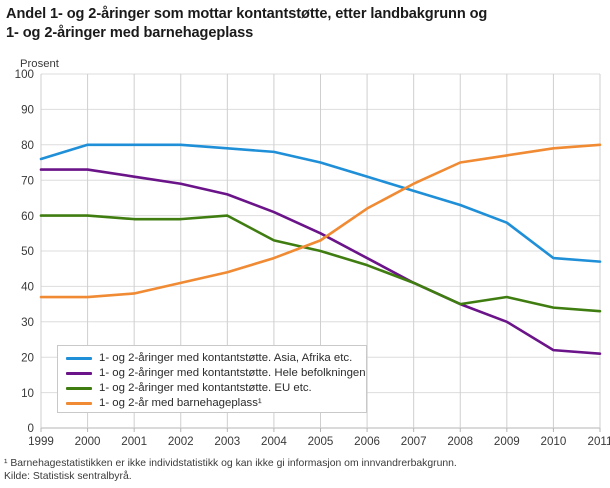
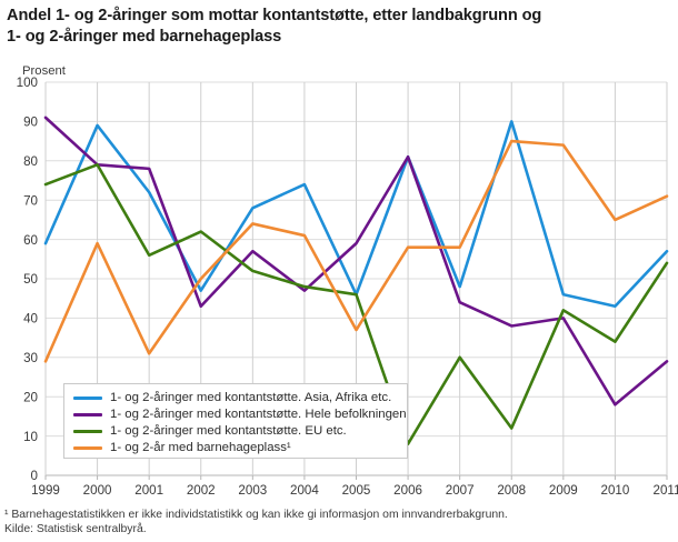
1- og 2-åringer med kontantstøtte. Asia, Afrika etc./1999: 76 -> 59
1- og 2-åringer med kontantstøtte. Hele befolkningen/1999: 73 -> 91
1- og 2-åringer med kontantstøtte. EU etc./1999: 60 -> 74
1- og 2-år med barnehageplass¹/1999: 37 -> 29
1- og 2-åringer med kontantstøtte. Asia, Afrika etc./2000: 80 -> 89
1- og 2-åringer med kontantstøtte. Hele befolkningen/2000: 73 -> 79
1- og 2-åringer med kontantstøtte. EU etc./2000: 60 -> 79
1- og 2-år med barnehageplass¹/2000: 37 -> 59
1- og 2-åringer med kontantstøtte. Asia, Afrika etc./2001: 80 -> 72
1- og 2-åringer med kontantstøtte. Hele befolkningen/2001: 71 -> 78
1- og 2-åringer med kontantstøtte. EU etc./2001: 59 -> 56
1- og 2-år med barnehageplass¹/2001: 38 -> 31
1- og 2-åringer med kontantstøtte. Asia, Afrika etc./2002: 80 -> 47
1- og 2-åringer med kontantstøtte. Hele befolkningen/2002: 69 -> 43
1- og 2-åringer med kontantstøtte. EU etc./2002: 59 -> 62
1- og 2-år med barnehageplass¹/2002: 41 -> 50
1- og 2-åringer med kontantstøtte. Asia, Afrika etc./2003: 79 -> 68
1- og 2-åringer med kontantstøtte. Hele befolkningen/2003: 66 -> 57
1- og 2-åringer med kontantstøtte. EU etc./2003: 60 -> 52
1- og 2-år med barnehageplass¹/2003: 44 -> 64
1- og 2-åringer med kontantstøtte. Asia, Afrika etc./2004: 78 -> 74
1- og 2-åringer med kontantstøtte. Hele befolkningen/2004: 61 -> 47
1- og 2-åringer med kontantstøtte. EU etc./2004: 53 -> 48
1- og 2-år med barnehageplass¹/2004: 48 -> 61
1- og 2-åringer med kontantstøtte. Asia, Afrika etc./2005: 75 -> 46
1- og 2-åringer med kontantstøtte. Hele befolkningen/2005: 55 -> 59
1- og 2-åringer med kontantstøtte. EU etc./2005: 50 -> 46
1- og 2-år med barnehageplass¹/2005: 53 -> 37
1- og 2-åringer med kontantstøtte. Asia, Afrika etc./2006: 71 -> 81
1- og 2-åringer med kontantstøtte. Hele befolkningen/2006: 48 -> 81
1- og 2-åringer med kontantstøtte. EU etc./2006: 46 -> 8
1- og 2-år med barnehageplass¹/2006: 62 -> 58
1- og 2-åringer med kontantstøtte. Asia, Afrika etc./2007: 67 -> 48
1- og 2-åringer med kontantstøtte. Hele befolkningen/2007: 41 -> 44
1- og 2-åringer med kontantstøtte. EU etc./2007: 41 -> 30
1- og 2-år med barnehageplass¹/2007: 69 -> 58
1- og 2-åringer med kontantstøtte. Asia, Afrika etc./2008: 63 -> 90
1- og 2-åringer med kontantstøtte. Hele befolkningen/2008: 35 -> 38
1- og 2-åringer med kontantstøtte. EU etc./2008: 35 -> 12
1- og 2-år med barnehageplass¹/2008: 75 -> 85
1- og 2-åringer med kontantstøtte. Asia, Afrika etc./2009: 58 -> 46
1- og 2-åringer med kontantstøtte. Hele befolkningen/2009: 30 -> 40
1- og 2-åringer med kontantstøtte. EU etc./2009: 37 -> 42
1- og 2-år med barnehageplass¹/2009: 77 -> 84
1- og 2-åringer med kontantstøtte. Asia, Afrika etc./2010: 48 -> 43
1- og 2-åringer med kontantstøtte. Hele befolkningen/2010: 22 -> 18
1- og 2-år med barnehageplass¹/2010: 79 -> 65
1- og 2-åringer med kontantstøtte. Asia, Afrika etc./2011: 47 -> 57
1- og 2-åringer med kontantstøtte. Hele befolkningen/2011: 21 -> 29
1- og 2-åringer med kontantstøtte. EU etc./2011: 33 -> 54
1- og 2-år med barnehageplass¹/2011: 80 -> 71
